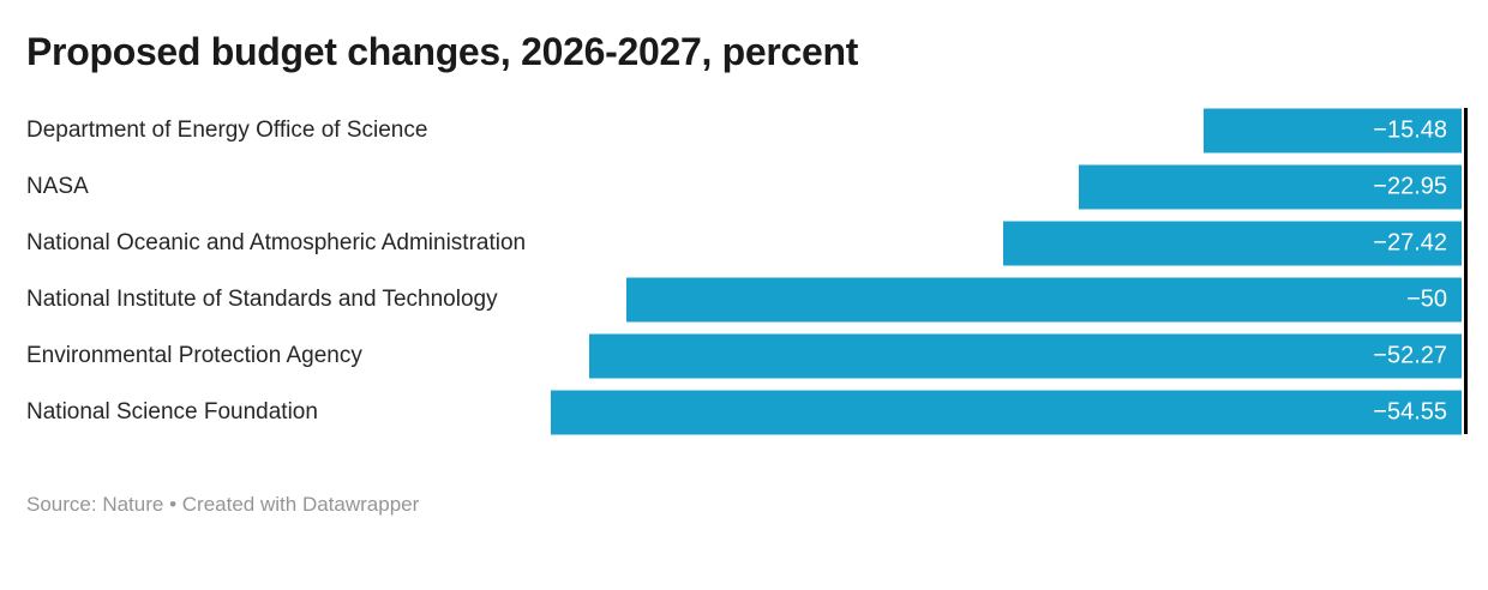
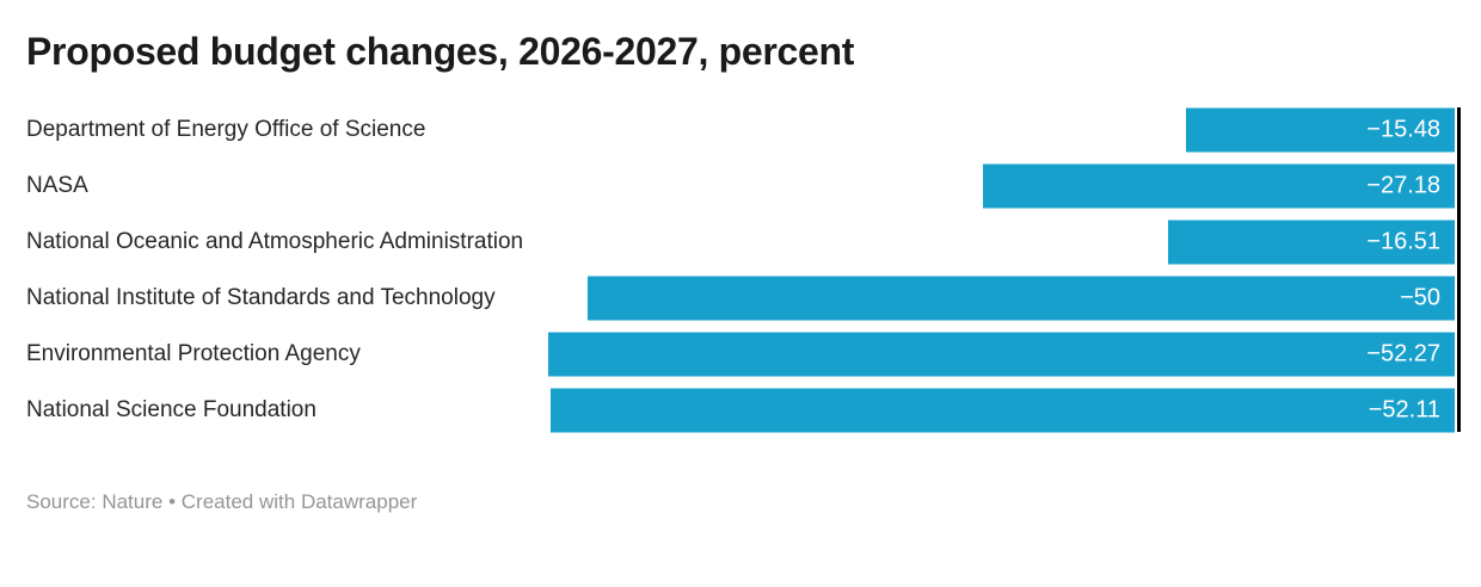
NASA: −22.95 -> −27.18
National Oceanic and Atmospheric Administration: −27.42 -> −16.51
National Science Foundation: −54.55 -> −52.11
